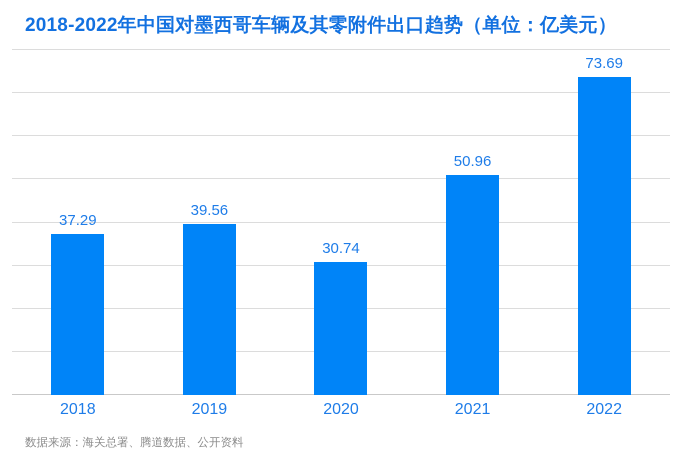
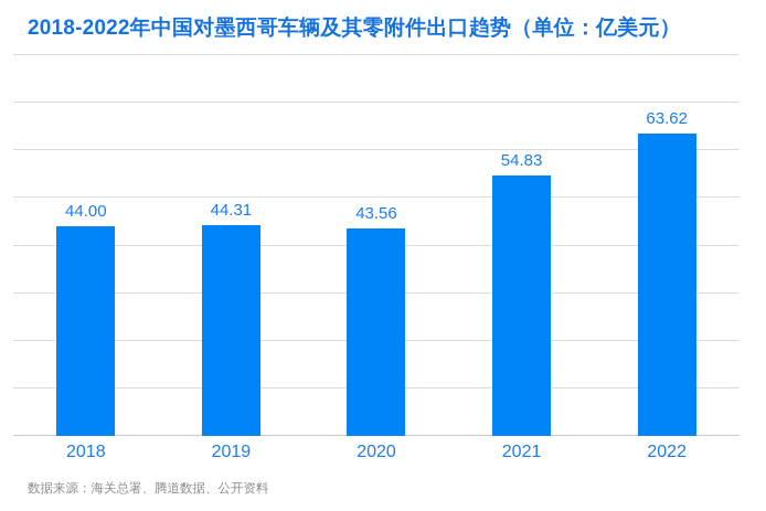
2018: 37.29 -> 44.00
2019: 39.56 -> 44.31
2020: 30.74 -> 43.56
2021: 50.96 -> 54.83
2022: 73.69 -> 63.62
